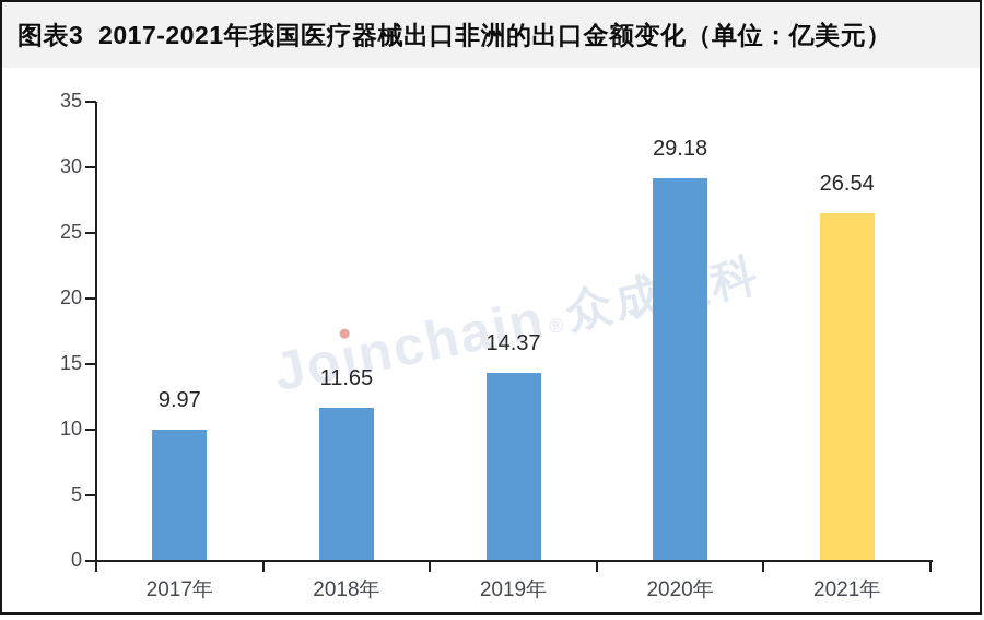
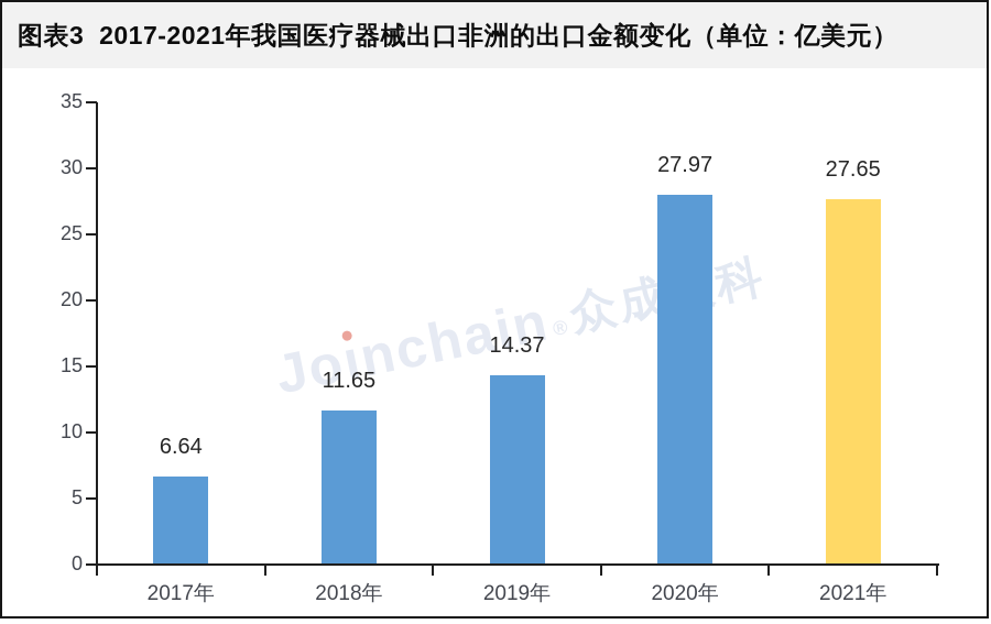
2017年: 9.97 -> 6.64
2020年: 29.18 -> 27.97
2021年: 26.54 -> 27.65
